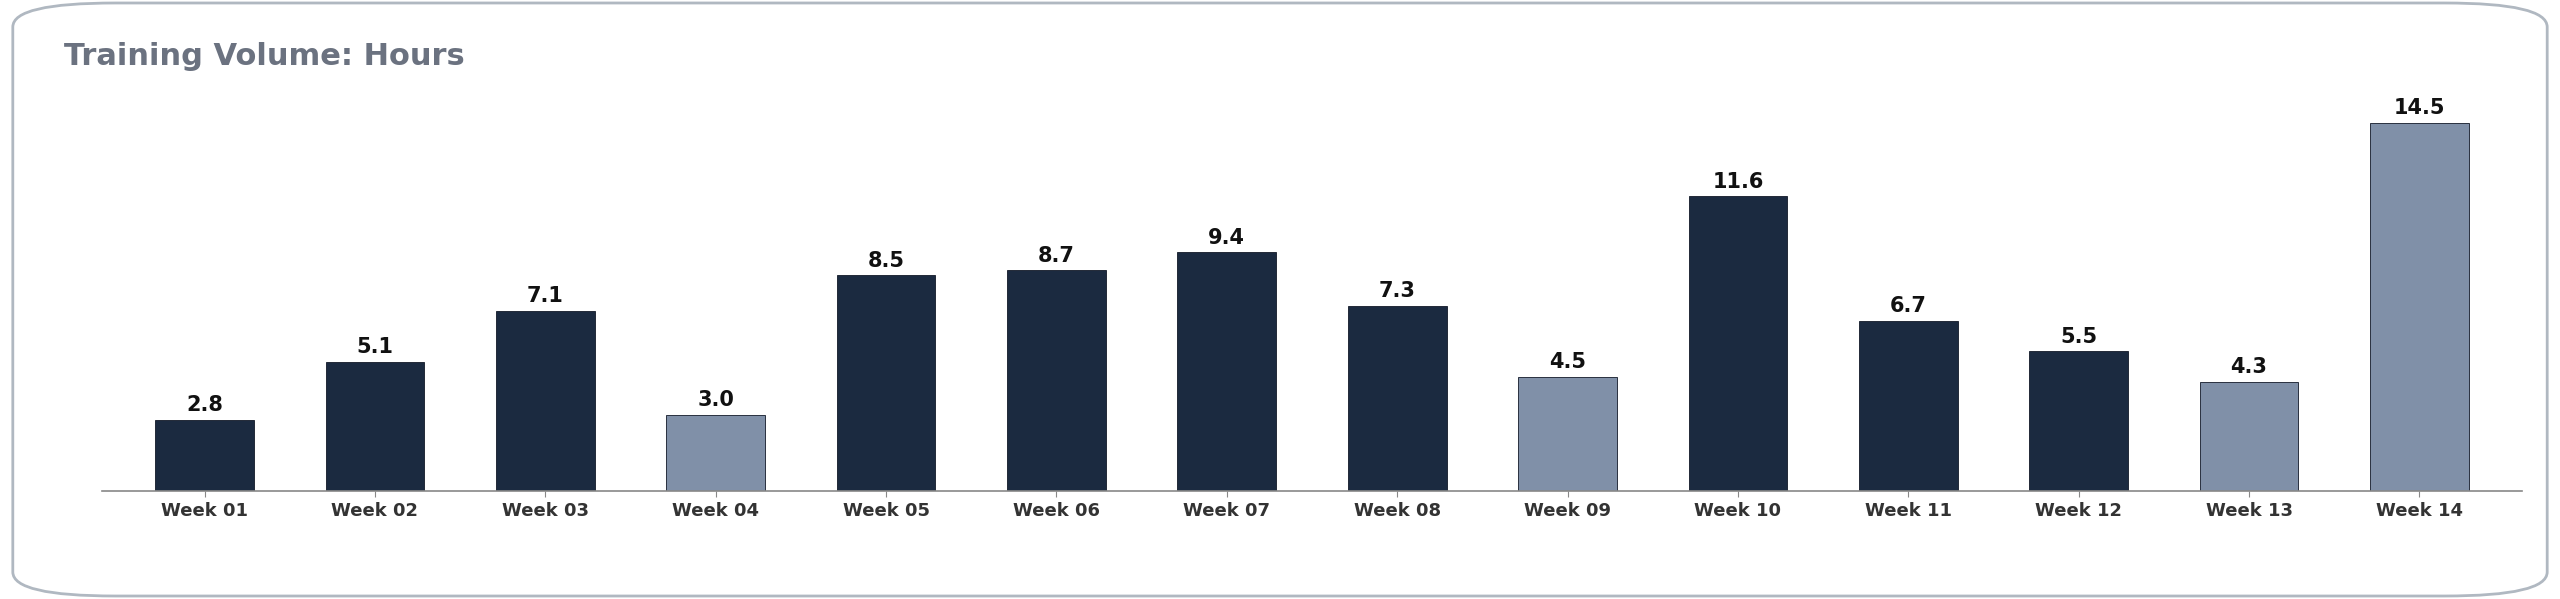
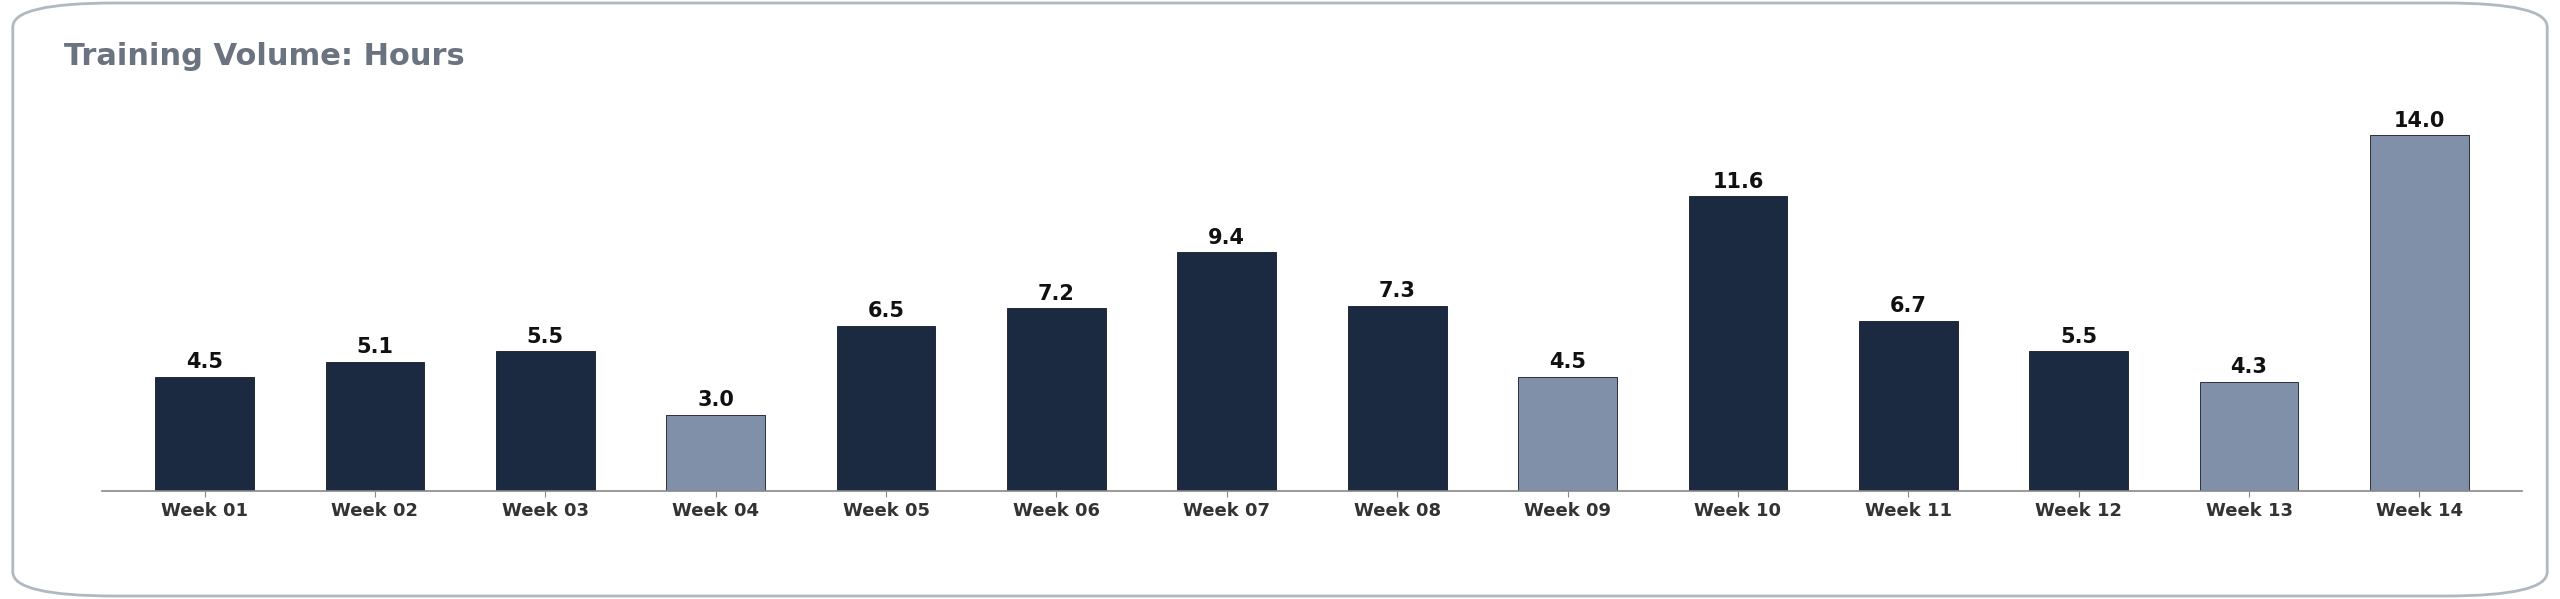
Week 01: 2.8 -> 4.5
Week 03: 7.1 -> 5.5
Week 05: 8.5 -> 6.5
Week 06: 8.7 -> 7.2
Week 14: 14.5 -> 14.0
